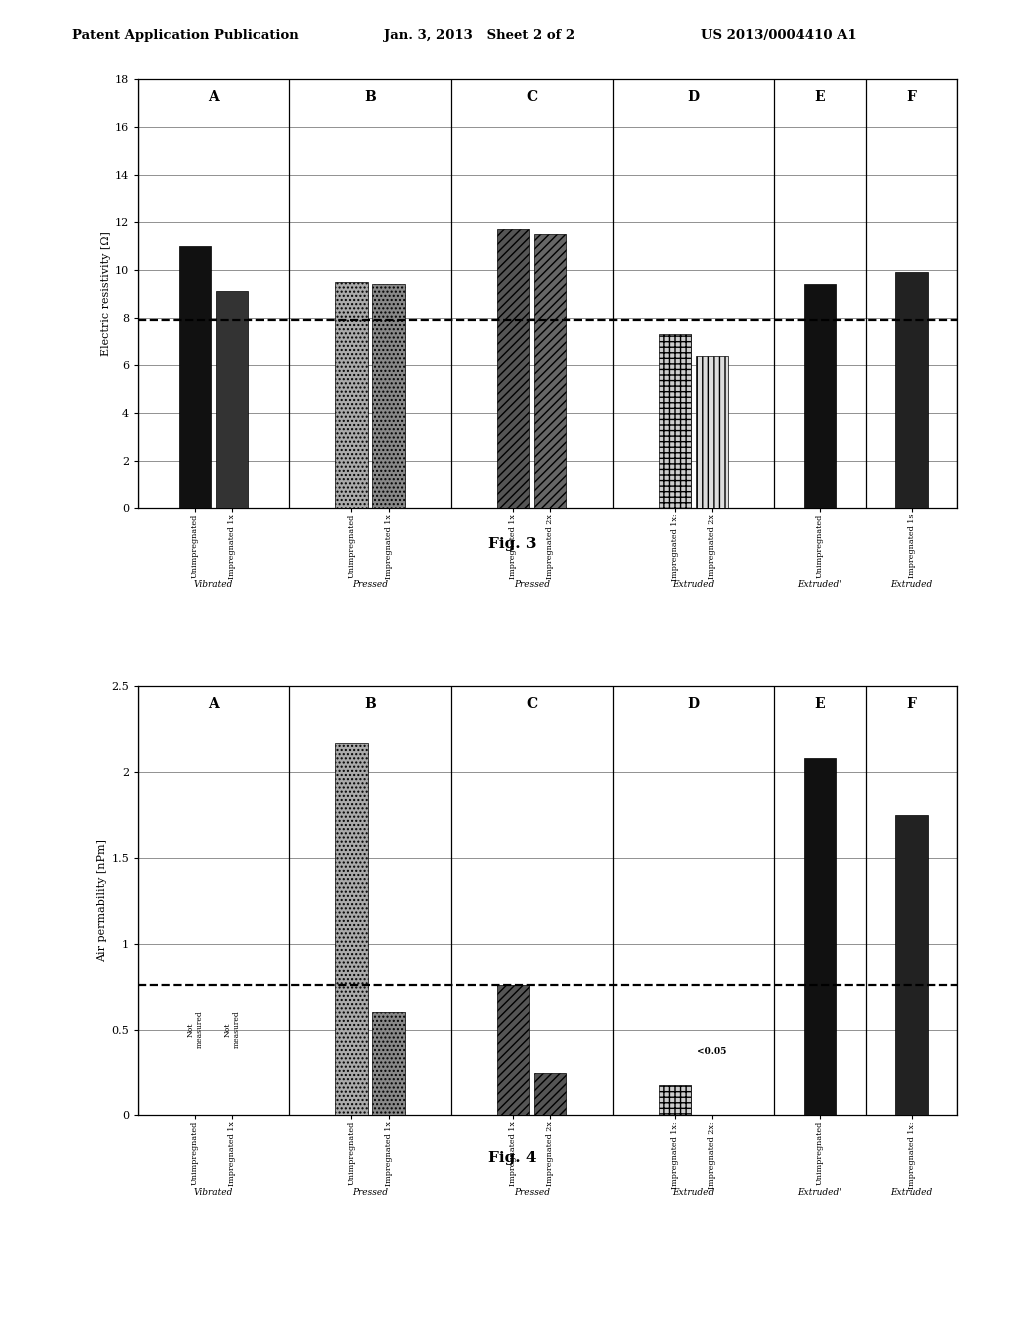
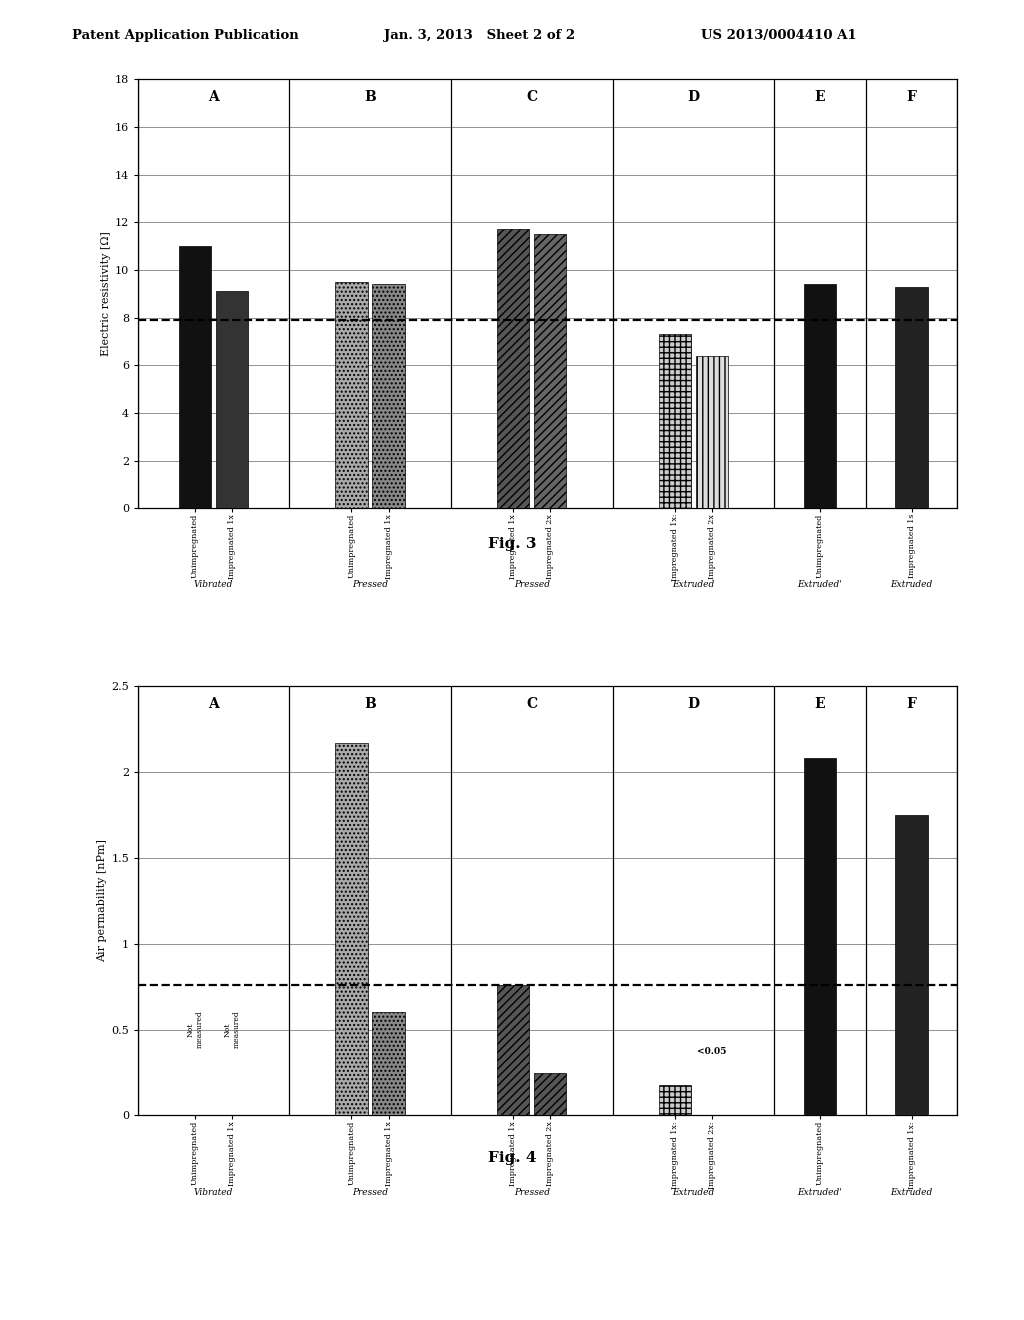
Impregnated 1s: 9.9 -> 9.3
